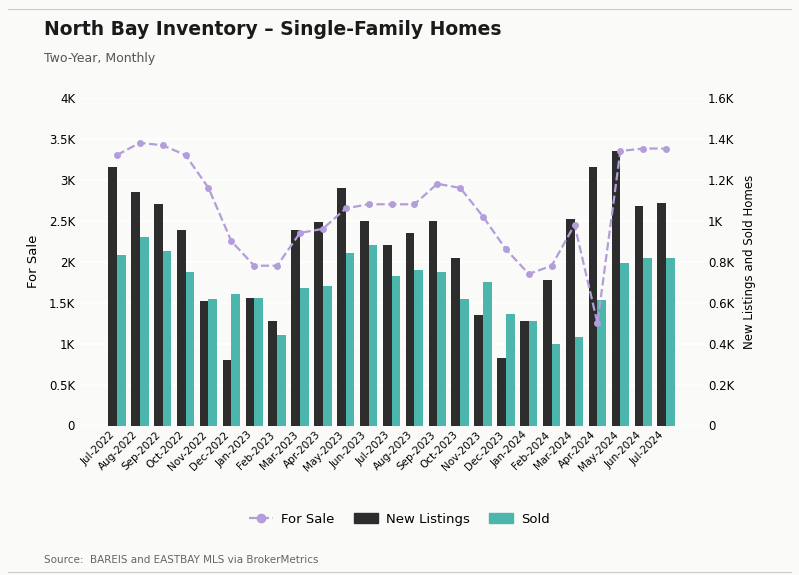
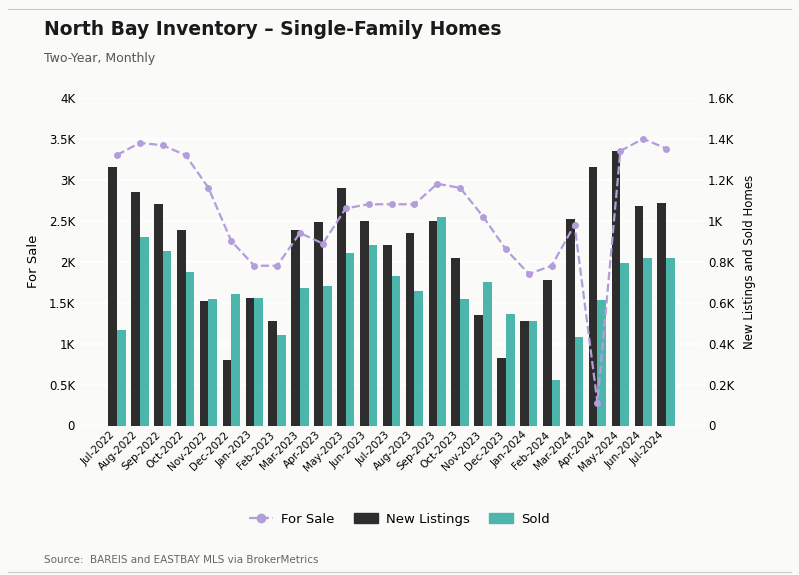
Sold/Jul-2022: 2.08K -> 1.16K
For Sale/Apr-2023: 2.40K -> 2.22K
Sold/Aug-2023: 1.90K -> 1.64K
Sold/Sep-2023: 1.87K -> 2.54K
Sold/Feb-2024: 1.00K -> 0.56K
For Sale/Apr-2024: 1.25K -> 0.28K
For Sale/Jun-2024: 3.38K -> 3.50K
